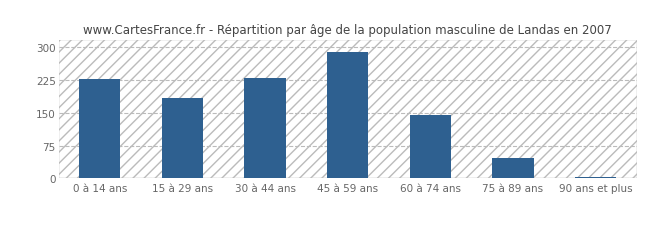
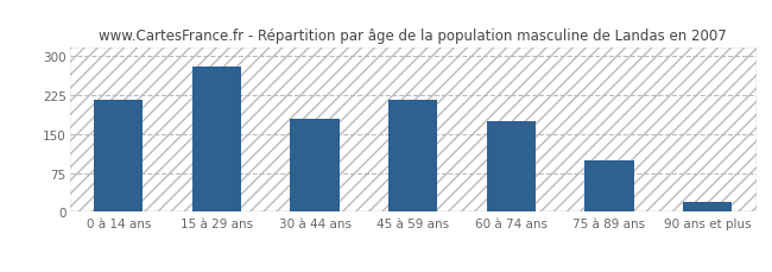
0 à 14 ans: 228 -> 215
15 à 29 ans: 183 -> 280
30 à 44 ans: 229 -> 180
45 à 59 ans: 289 -> 215
60 à 74 ans: 145 -> 175
75 à 89 ans: 47 -> 100
90 ans et plus: 3 -> 20
